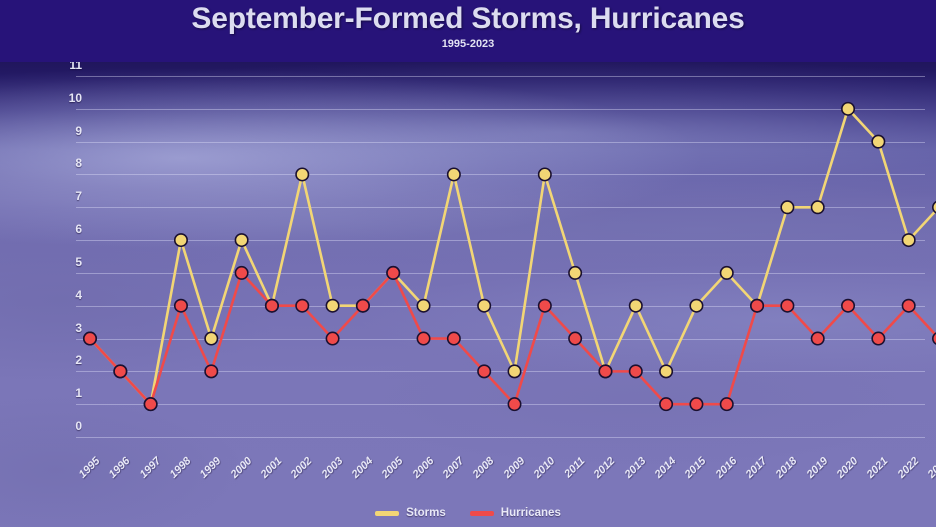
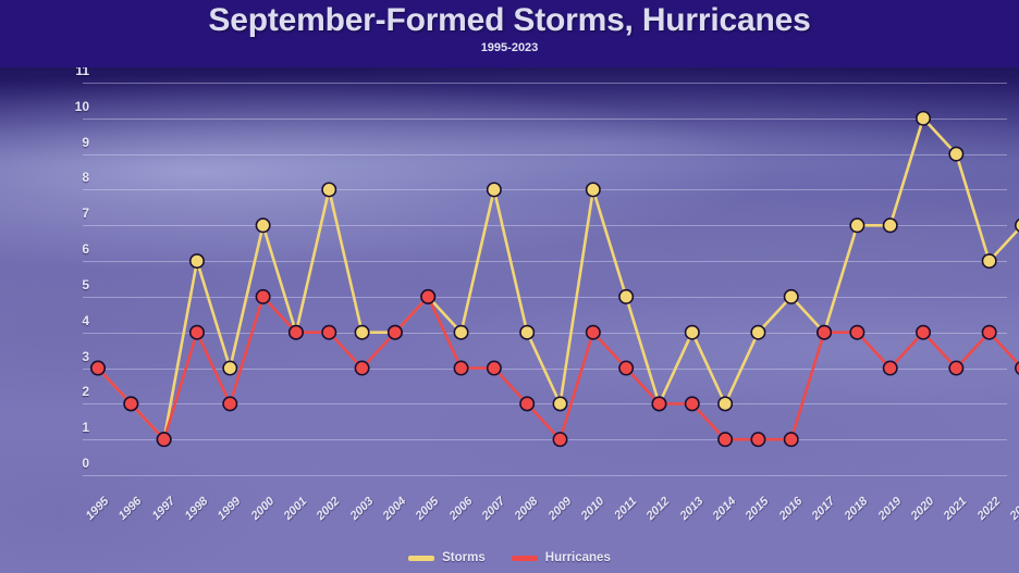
Storms/2000: 6 -> 7
